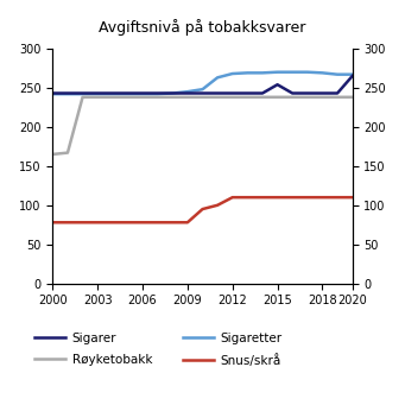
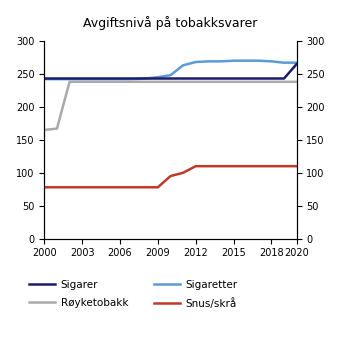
Sigarer/2015: 254 -> 243
